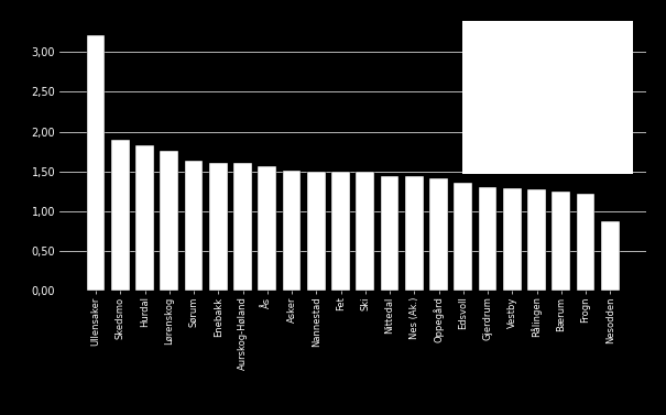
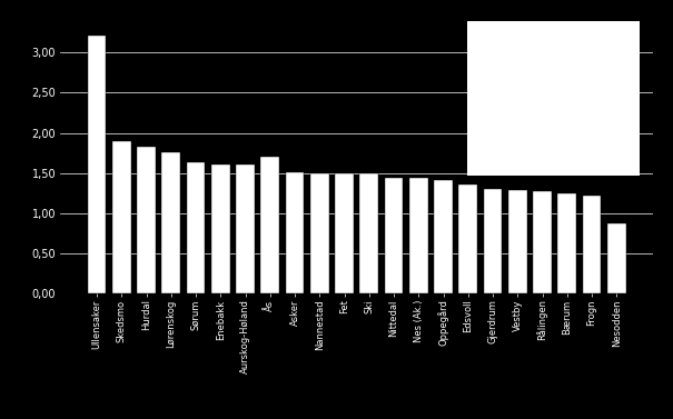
Ås: 1,57 -> 1,70
